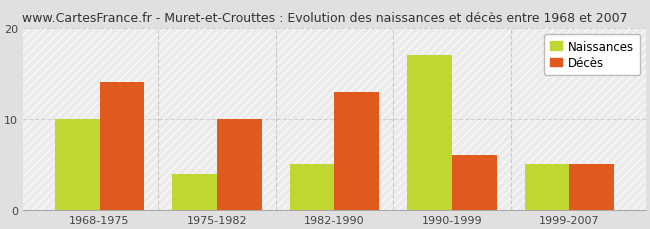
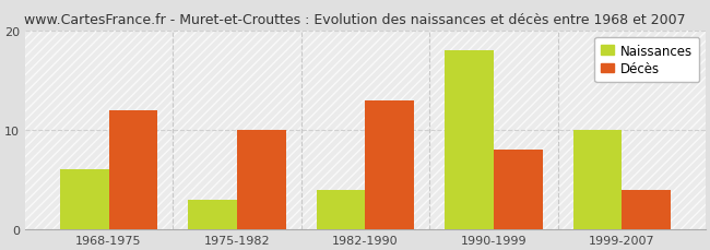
Naissances/1968-1975: 10 -> 6
Décès/1968-1975: 14 -> 12
Naissances/1975-1982: 4 -> 3
Naissances/1982-1990: 5 -> 4
Naissances/1990-1999: 17 -> 18
Décès/1990-1999: 6 -> 8
Naissances/1999-2007: 5 -> 10
Décès/1999-2007: 5 -> 4
